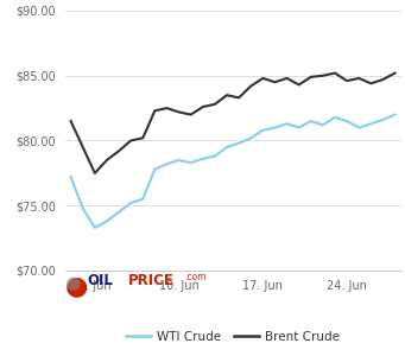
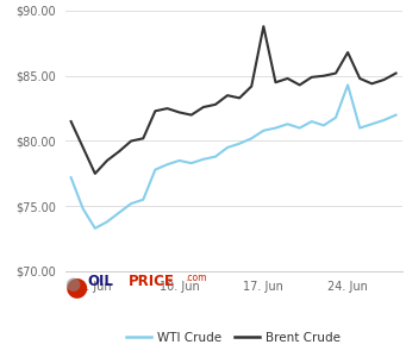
Brent Crude/17. Jun: $84.8 -> $88.8
WTI Crude/24. Jun: $81.5 -> $84.3
Brent Crude/24. Jun: $84.6 -> $86.8
